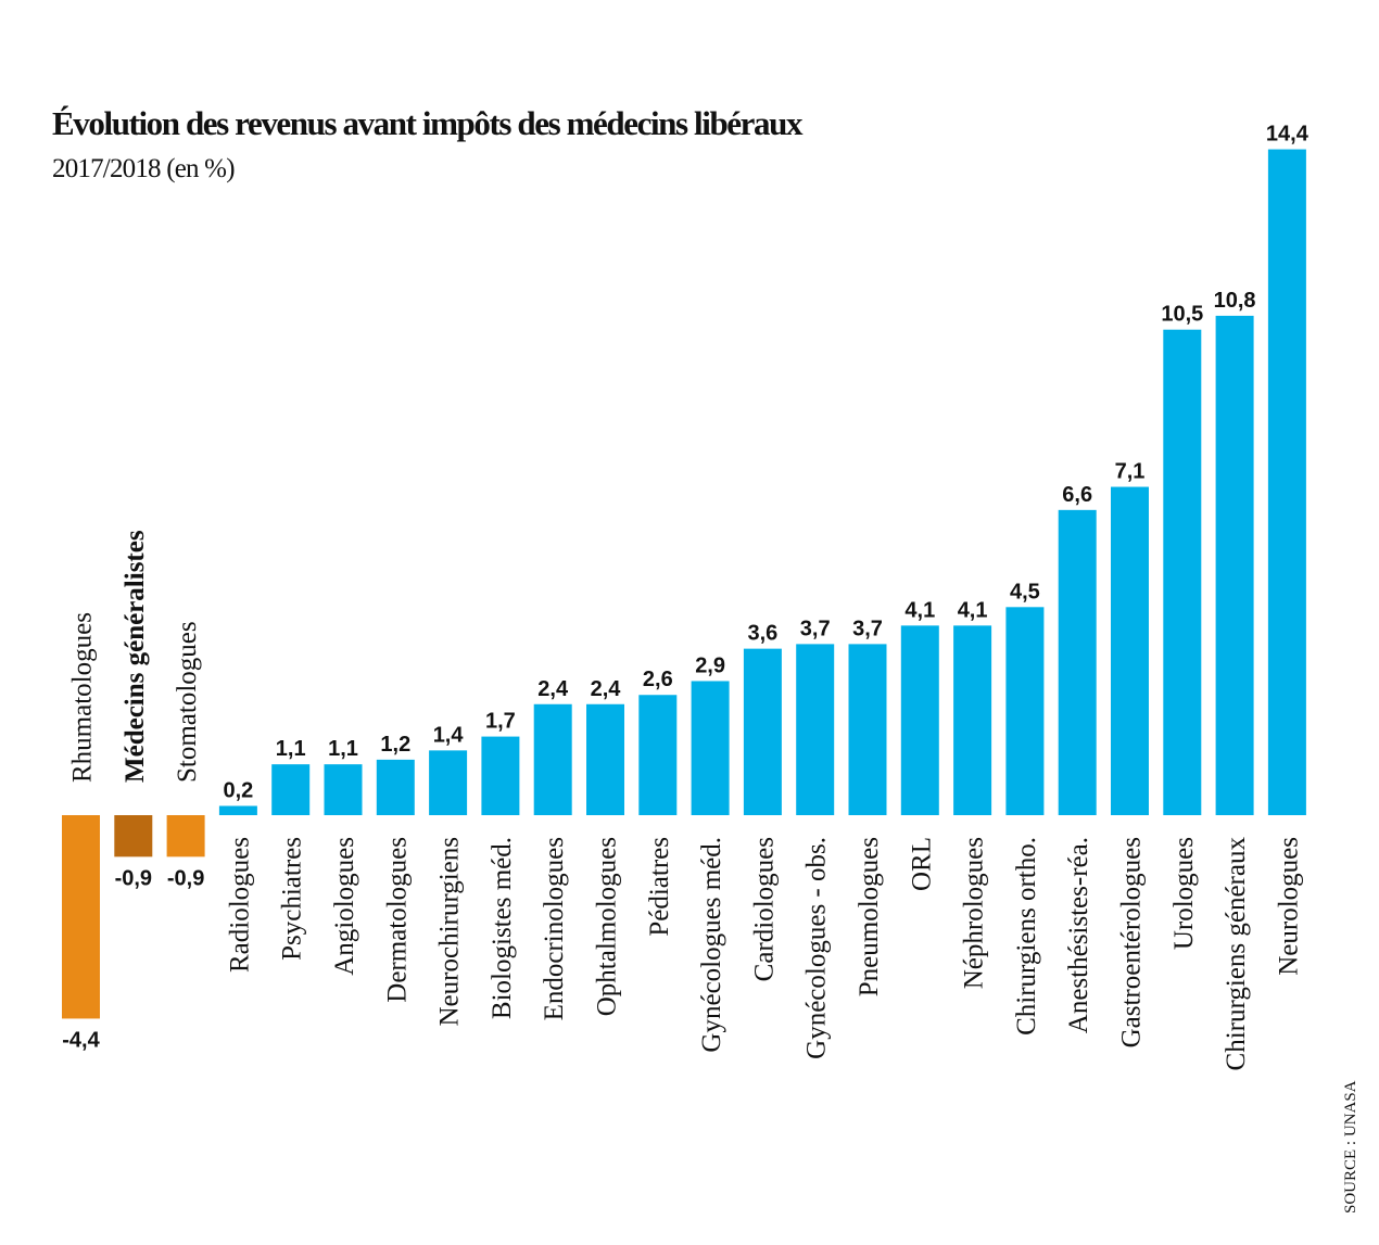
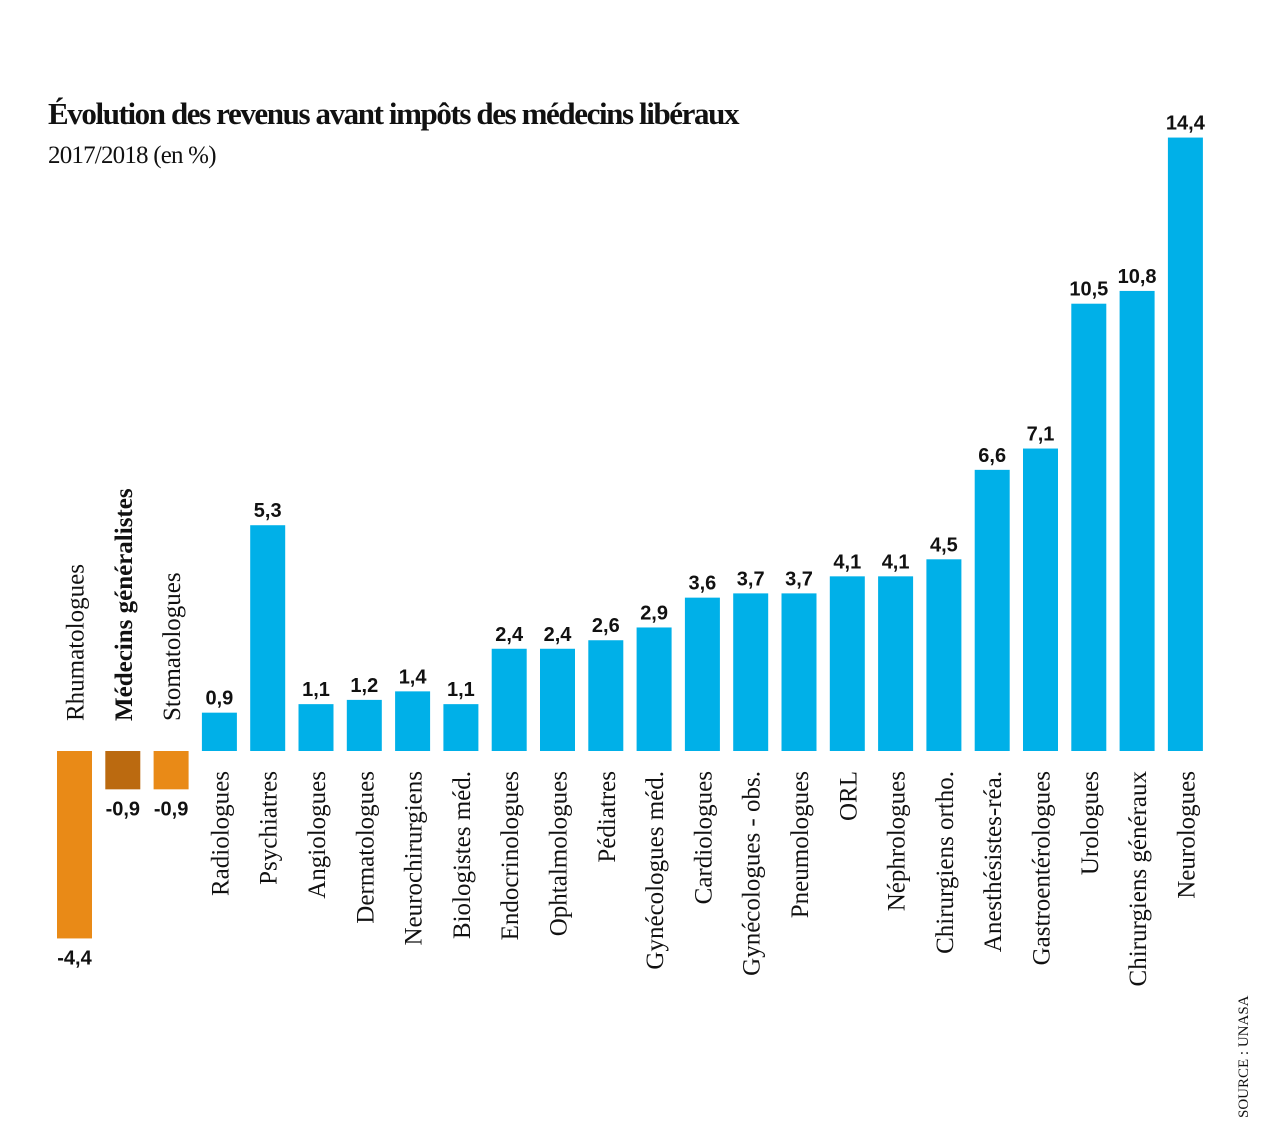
Radiologues: 0,2 -> 0,9
Psychiatres: 1,1 -> 5,3
Biologistes méd.: 1,7 -> 1,1
